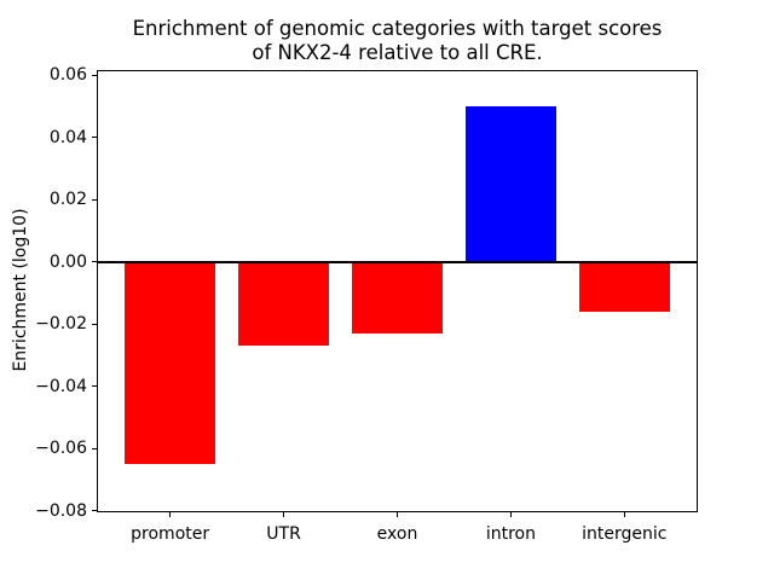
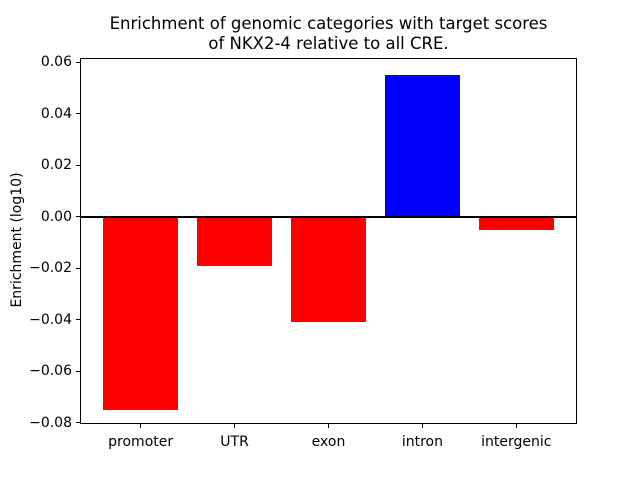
promoter: -0.065 -> -0.075
UTR: -0.027 -> -0.019
exon: -0.023 -> -0.041
intron: 0.050 -> 0.055
intergenic: -0.016 -> -0.005
